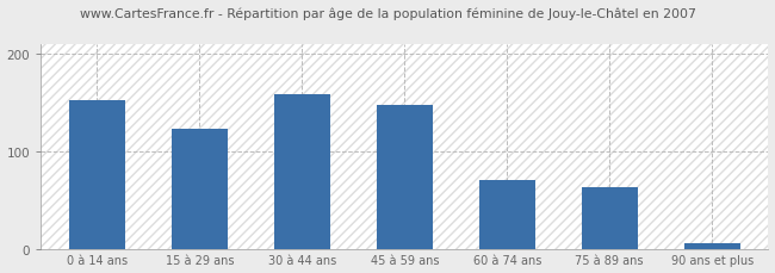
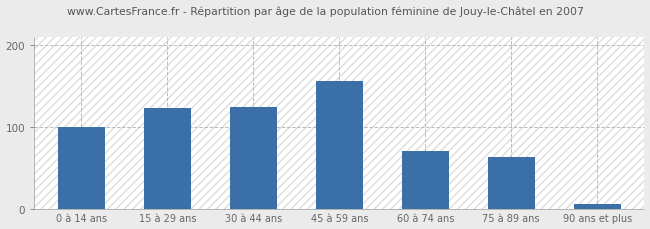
0 à 14 ans: 152 -> 100
30 à 44 ans: 158 -> 124
45 à 59 ans: 147 -> 156
